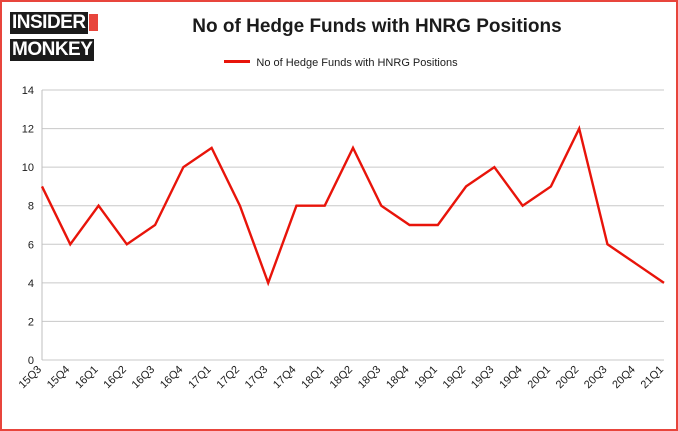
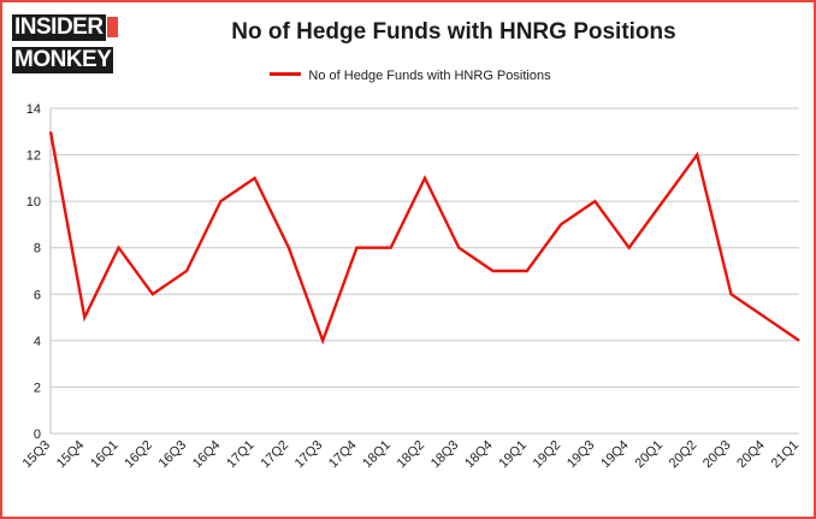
15Q3: 9 -> 13
15Q4: 6 -> 5
20Q1: 9 -> 10
